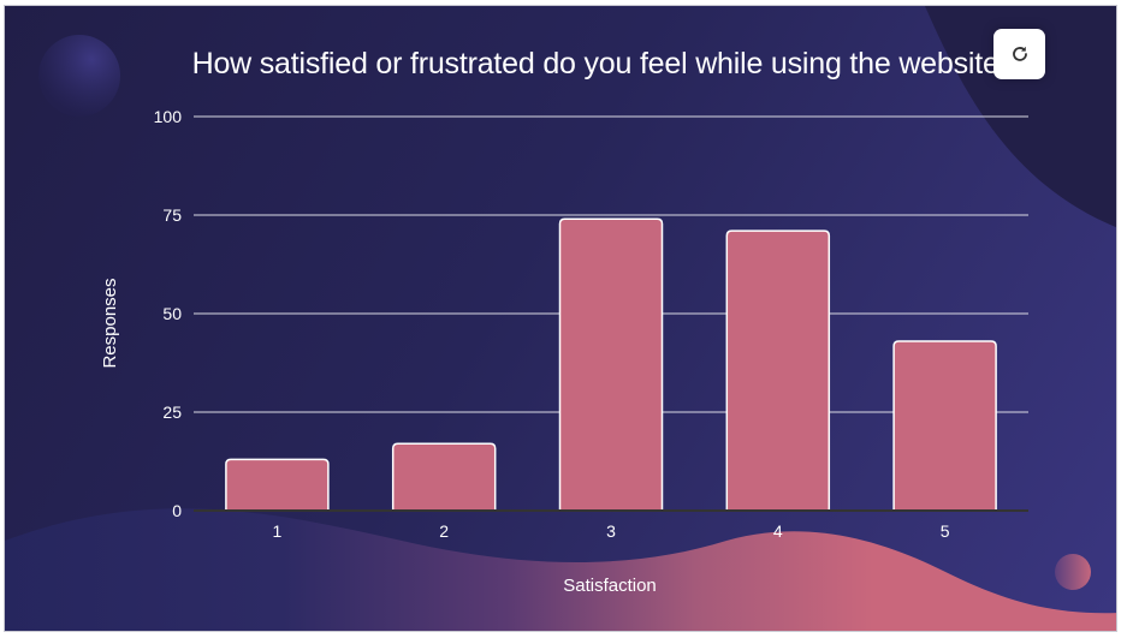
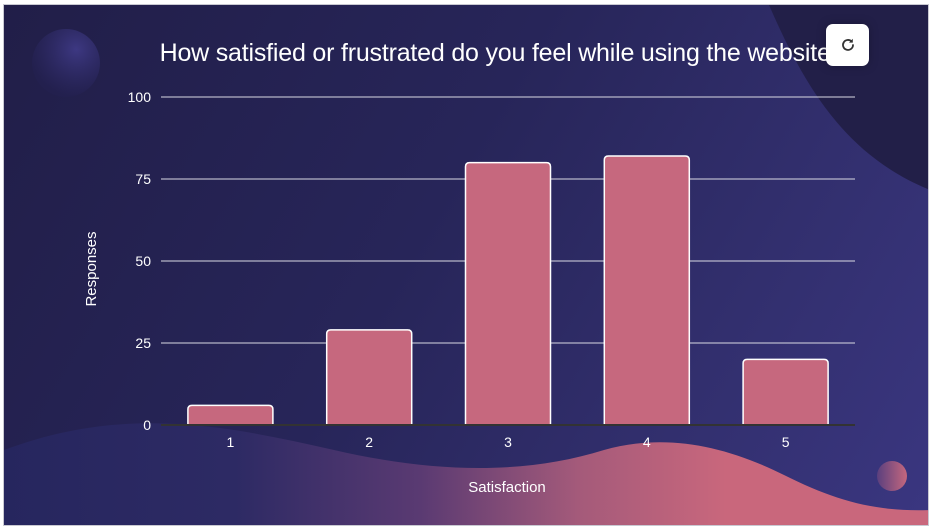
1: 13 -> 6
2: 17 -> 29
3: 74 -> 80
4: 71 -> 82
5: 43 -> 20
